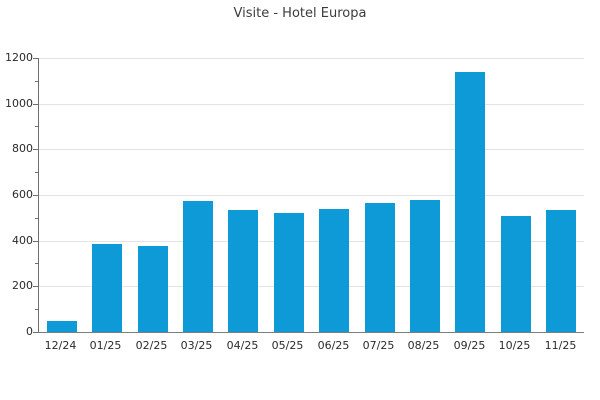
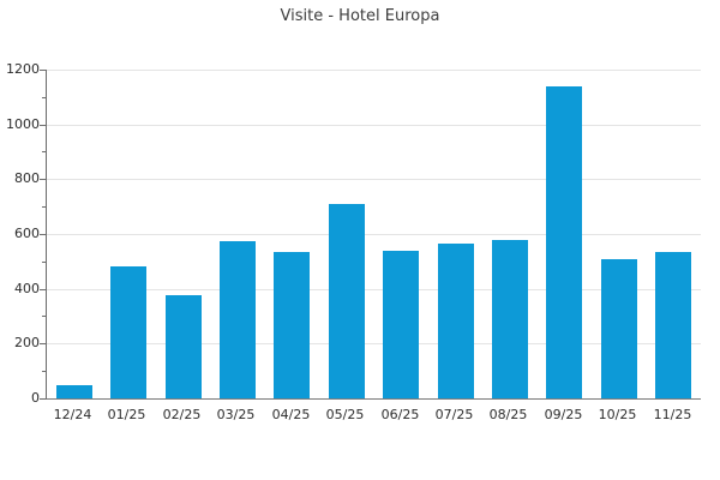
01/25: 380 -> 480
05/25: 520 -> 710
